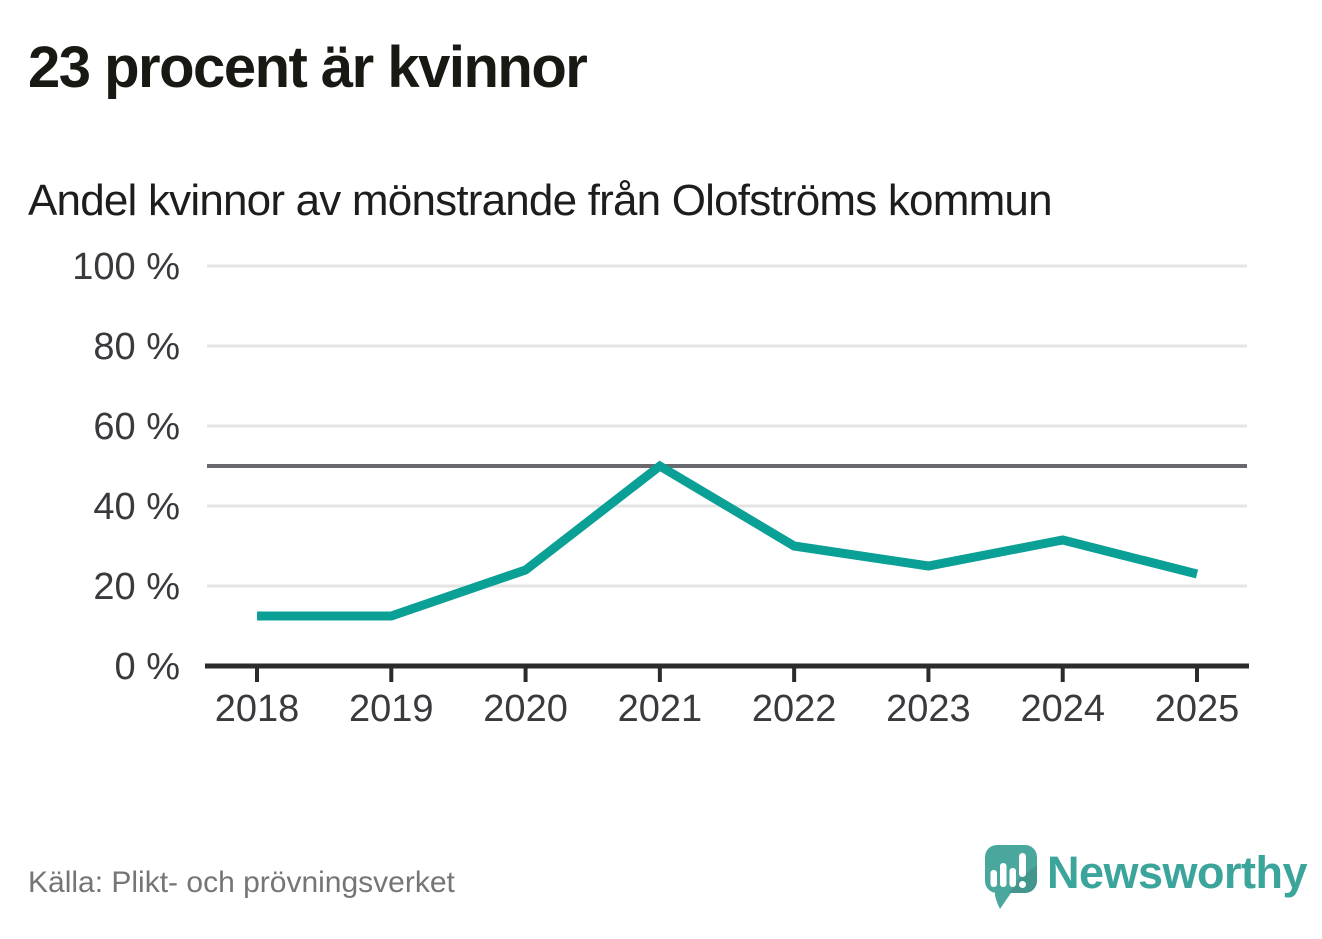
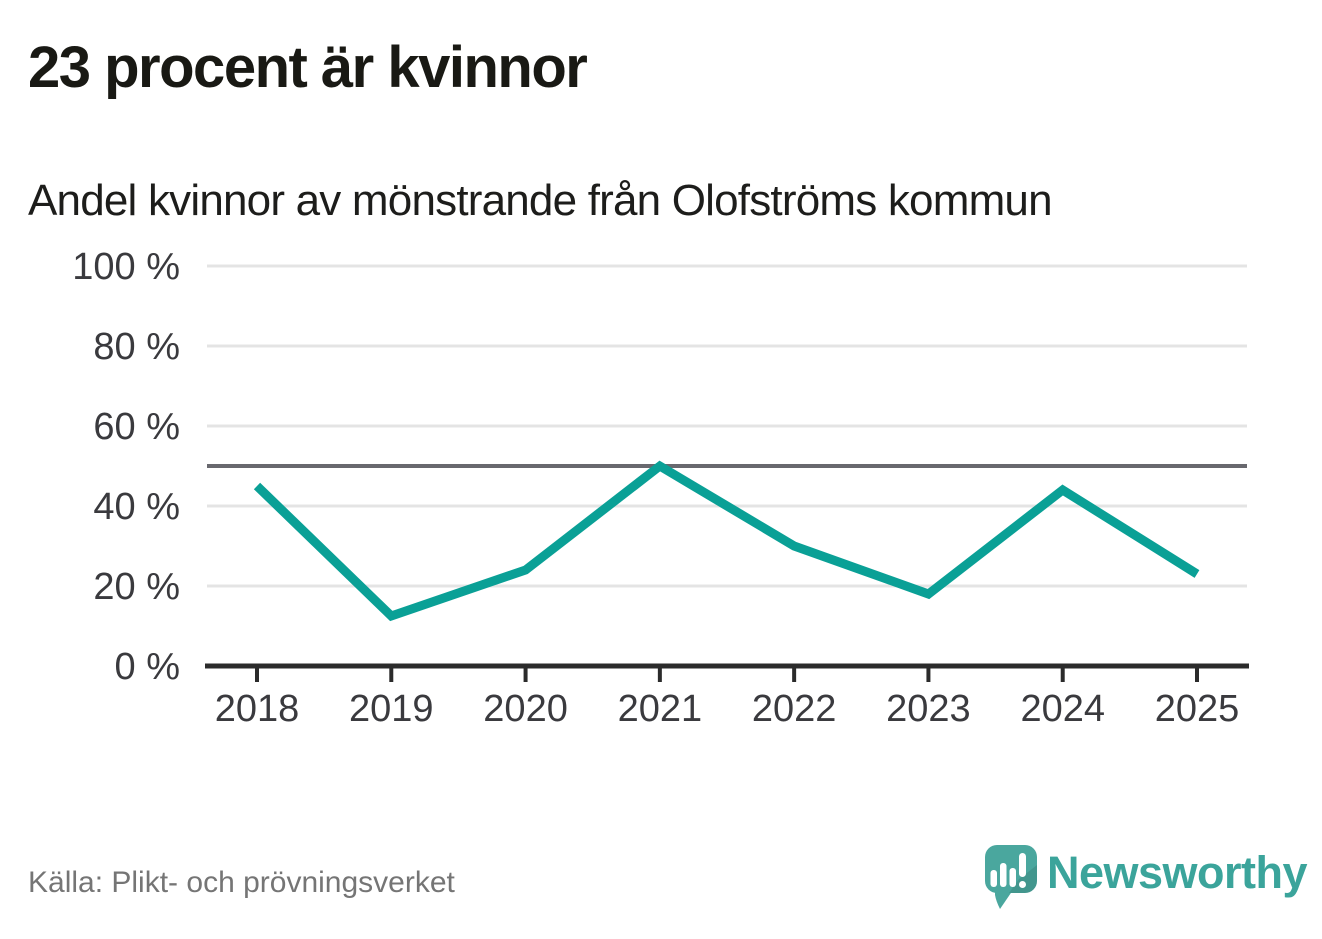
2018: 12% -> 45%
2023: 25% -> 18%
2024: 32% -> 44%
